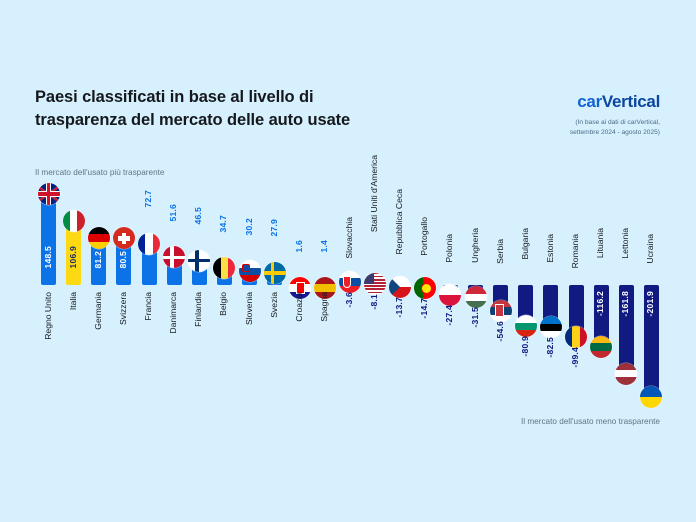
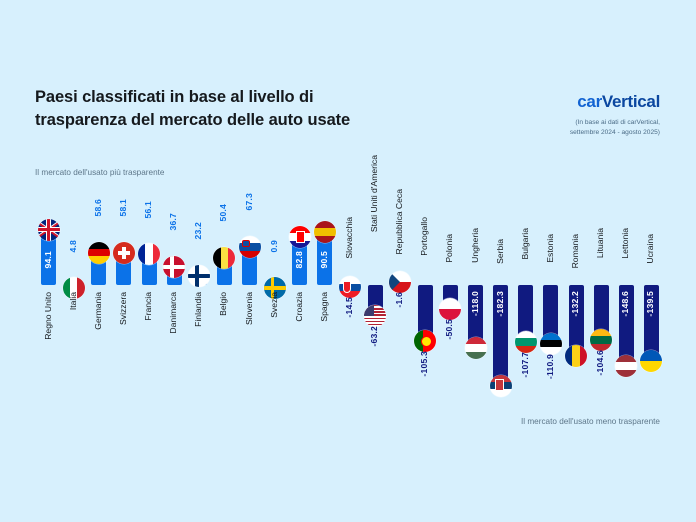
Regno Unito: 148.5 -> 94.1
Italia: 106.9 -> 4.8
Germania: 81.2 -> 58.6
Svizzera: 80.5 -> 58.1
Francia: 72.7 -> 56.1
Danimarca: 51.6 -> 36.7
Finlandia: 46.5 -> 23.2
Belgio: 34.7 -> 50.4
Slovenia: 30.2 -> 67.3
Svezia: 27.9 -> 0.9
Croazia: 1.6 -> 82.8
Spagna: 1.4 -> 90.5
Slovacchia: -3.6 -> -14.5
Stati Uniti d'America: -8.1 -> -63.2
Repubblica Ceca: -13.7 -> -1.6
Portogallo: -14.7 -> -105.3
Polonia: -27.4 -> -50.5
Ungheria: -31.5 -> -118.0
Serbia: -54.6 -> -182.3
Bulgaria: -80.9 -> -107.7
Estonia: -82.5 -> -110.9
Romania: -99.4 -> -132.2
Lituania: -116.2 -> -104.6
Lettonia: -161.8 -> -148.6
Ucraina: -201.9 -> -139.5
